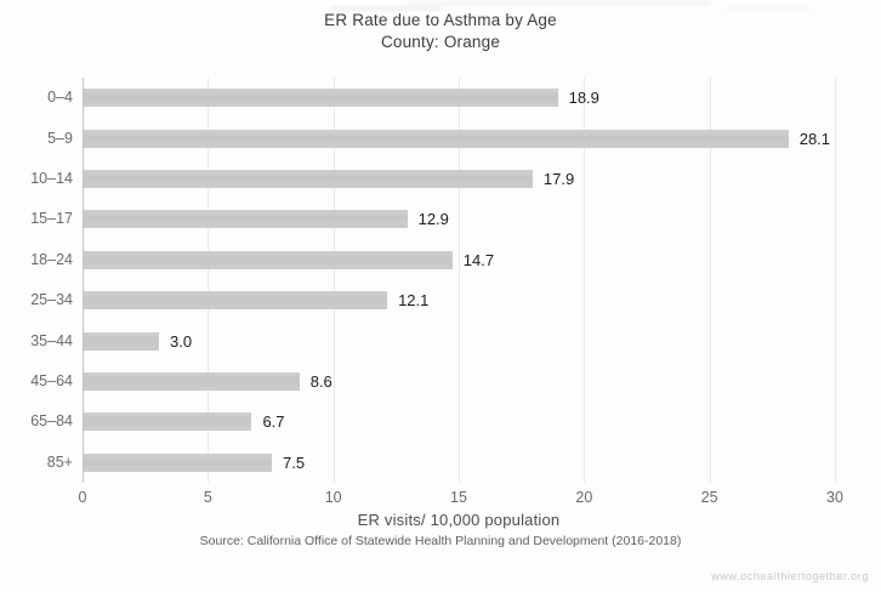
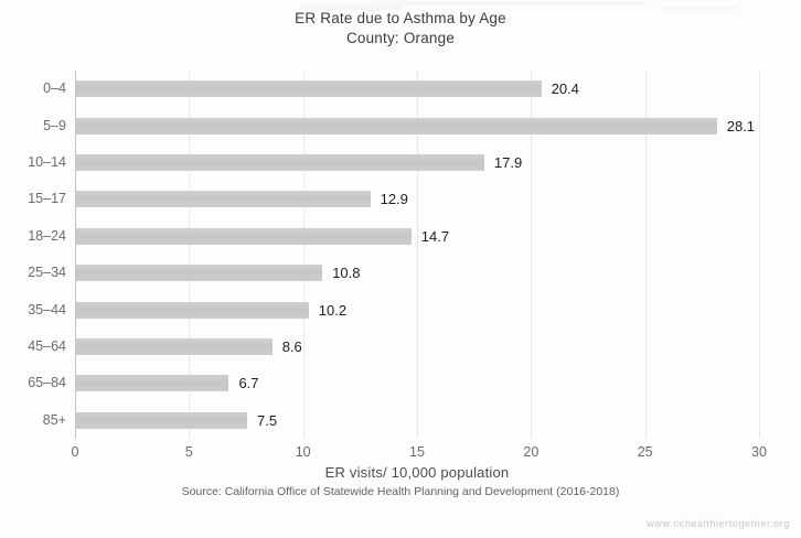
0–4: 18.9 -> 20.4
25–34: 12.1 -> 10.8
35–44: 3.0 -> 10.2
